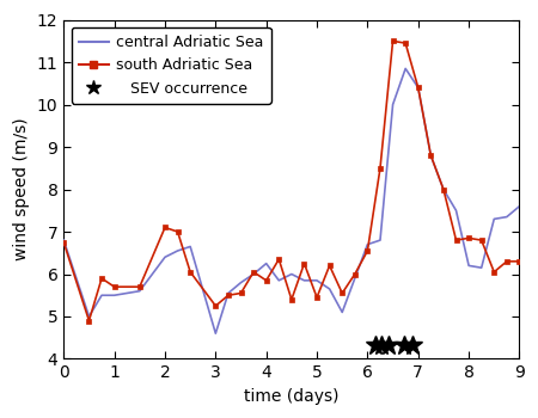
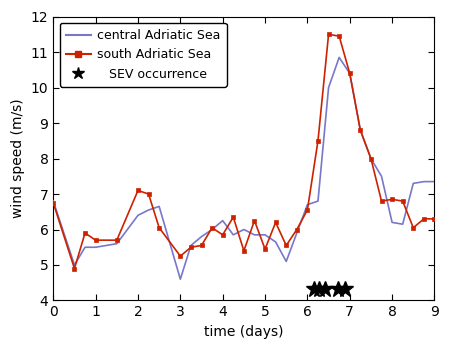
central Adriatic Sea/9: 7.60 -> 7.35
